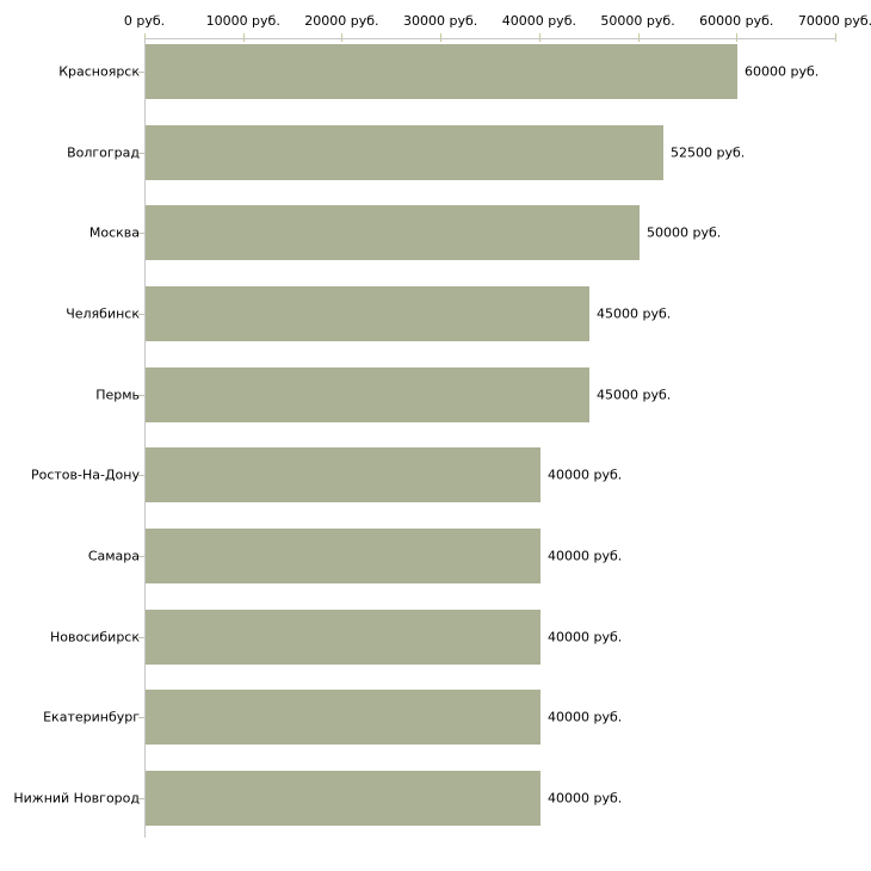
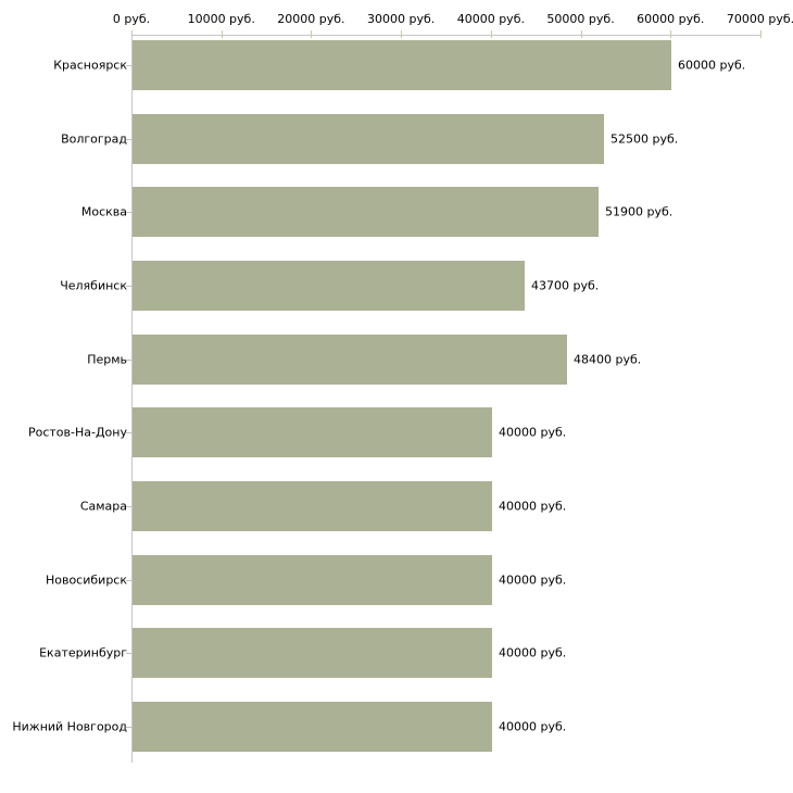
Москва: 50000 -> 51900
Челябинск: 45000 -> 43700
Пермь: 45000 -> 48400
